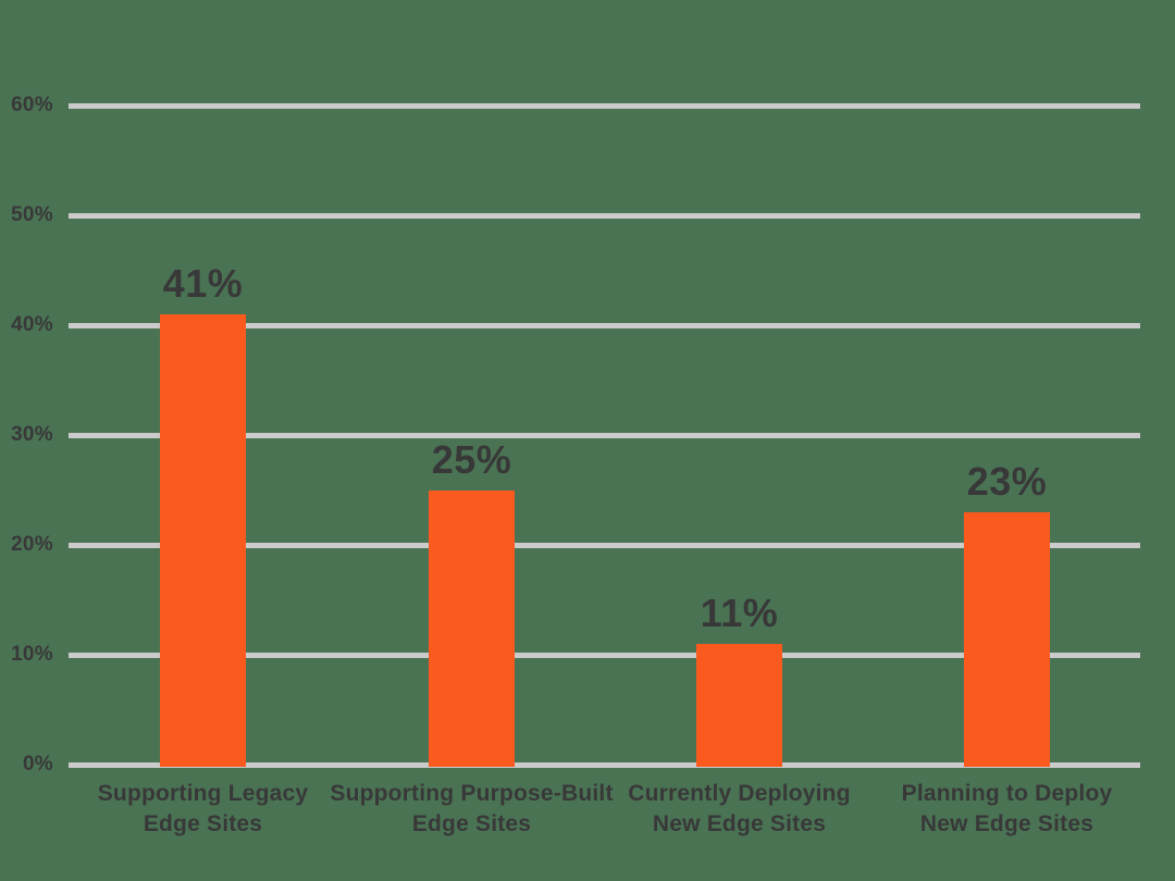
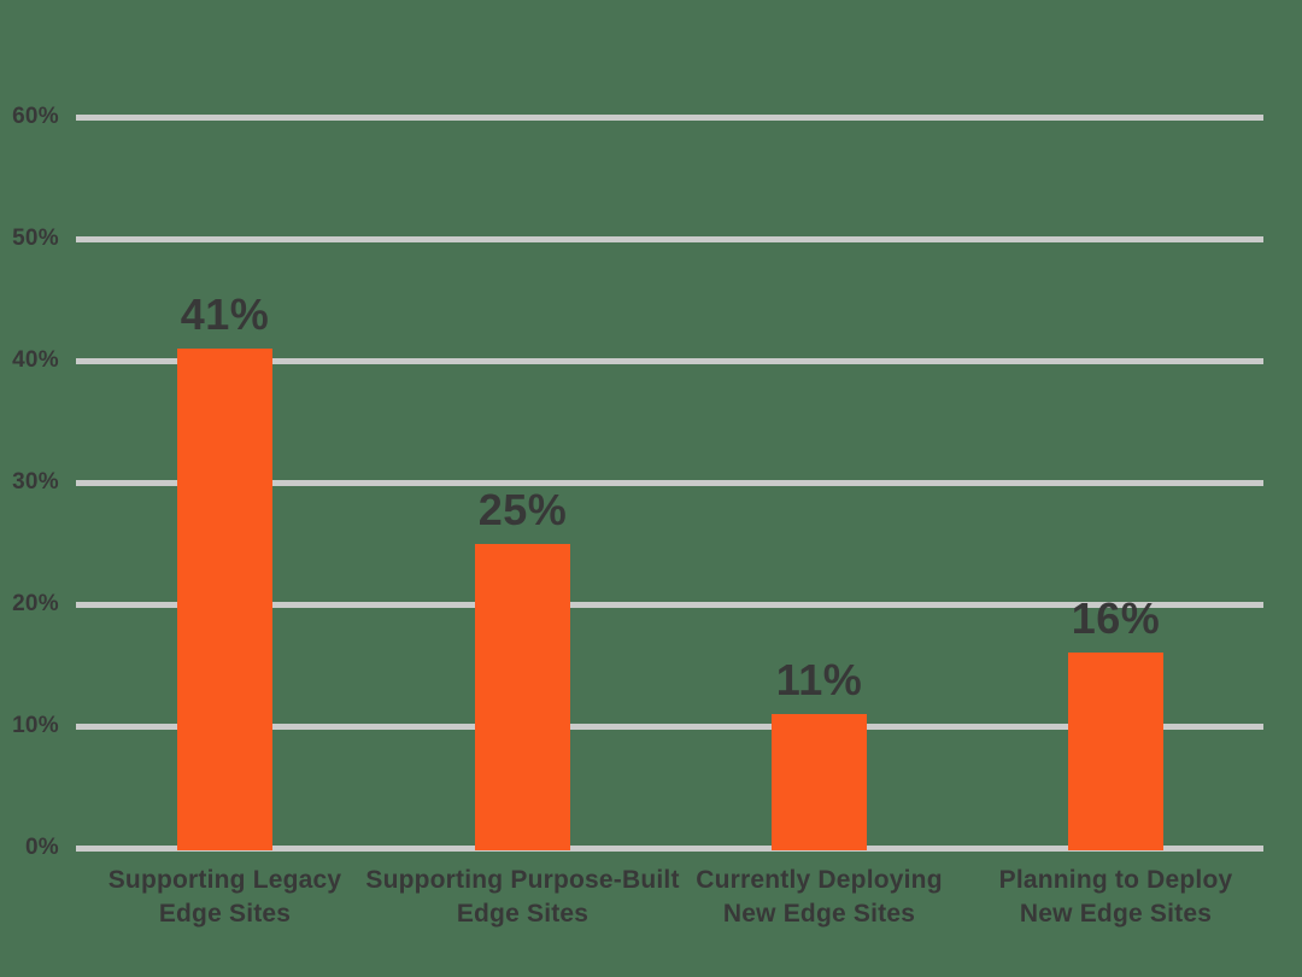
Planning to Deploy New Edge Sites: 23% -> 16%
